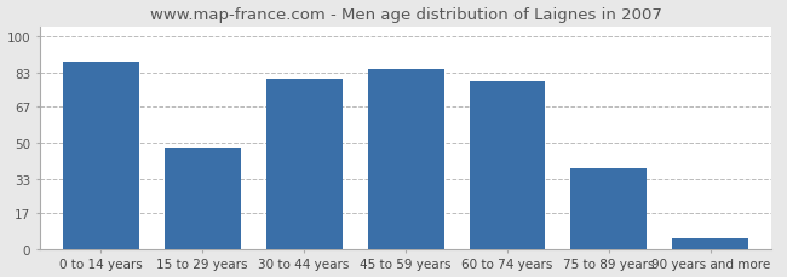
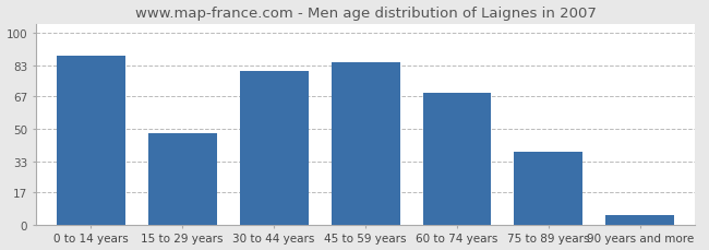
60 to 74 years: 79 -> 69
